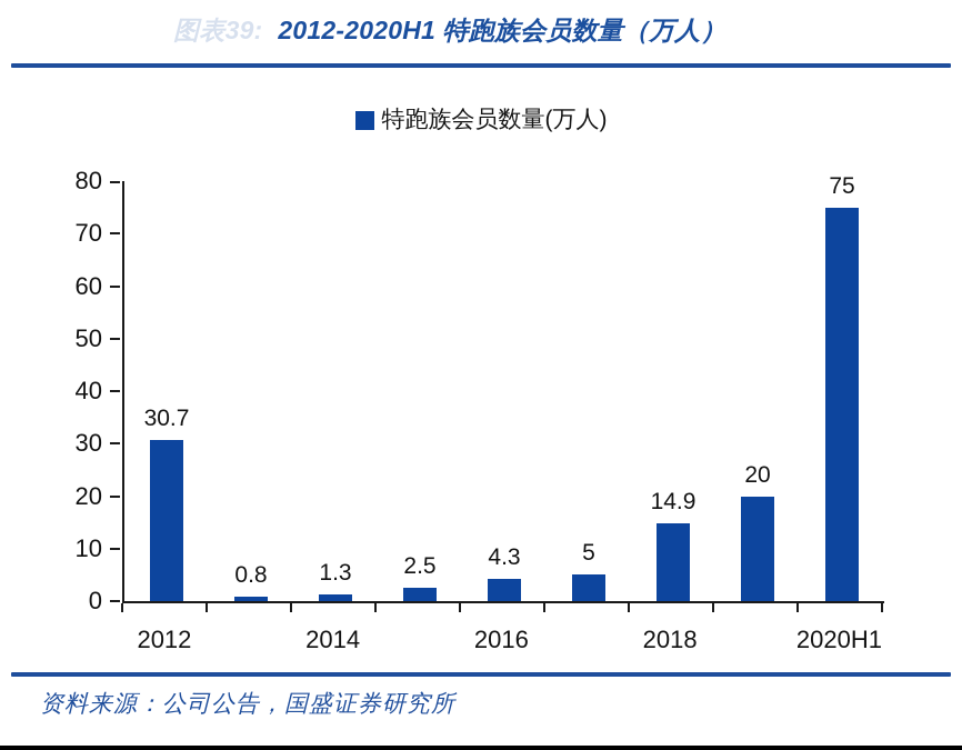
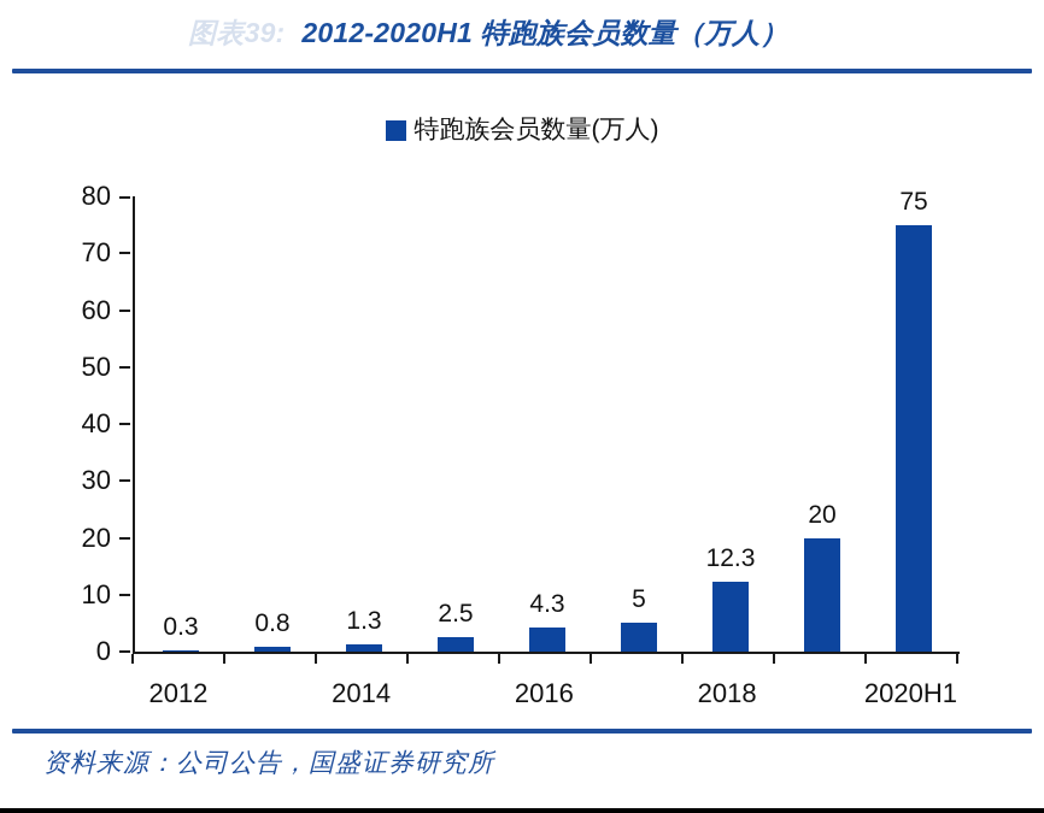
2012: 30.7 -> 0.3
2018: 14.9 -> 12.3
